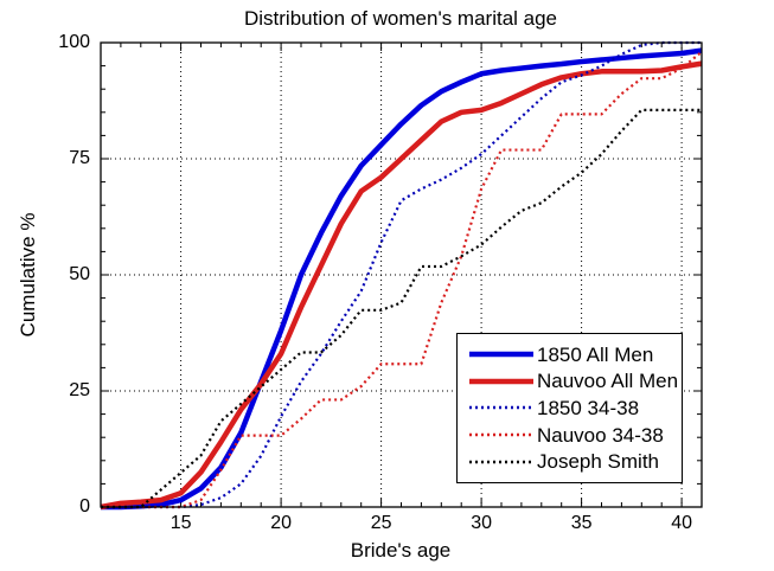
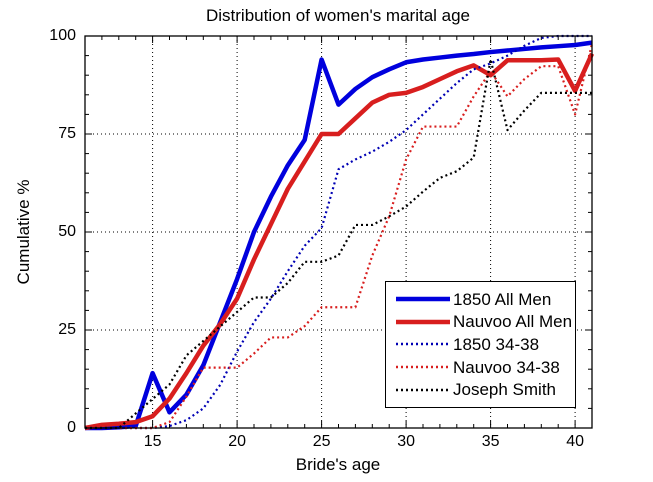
1850 All Men/15: 2 -> 14
1850 All Men/25: 78 -> 94
Nauvoo All Men/25: 71 -> 75
1850 34-38/25: 57 -> 51
Nauvoo All Men/35: 93 -> 90
Nauvoo 34-38/35: 85 -> 91
Joseph Smith/35: 72 -> 94
Nauvoo All Men/40: 95 -> 86
Nauvoo 34-38/40: 94 -> 80
